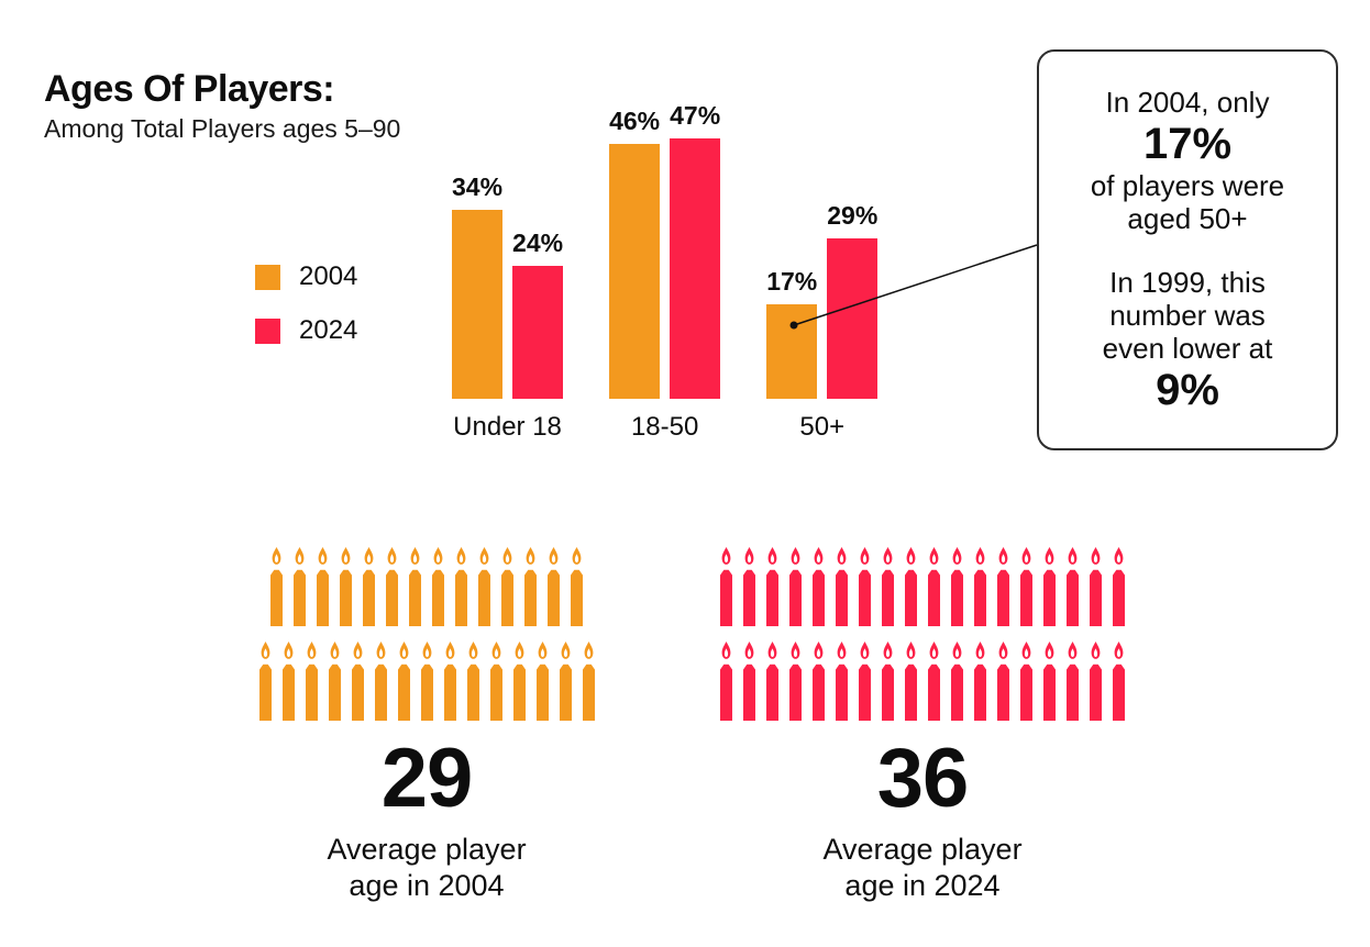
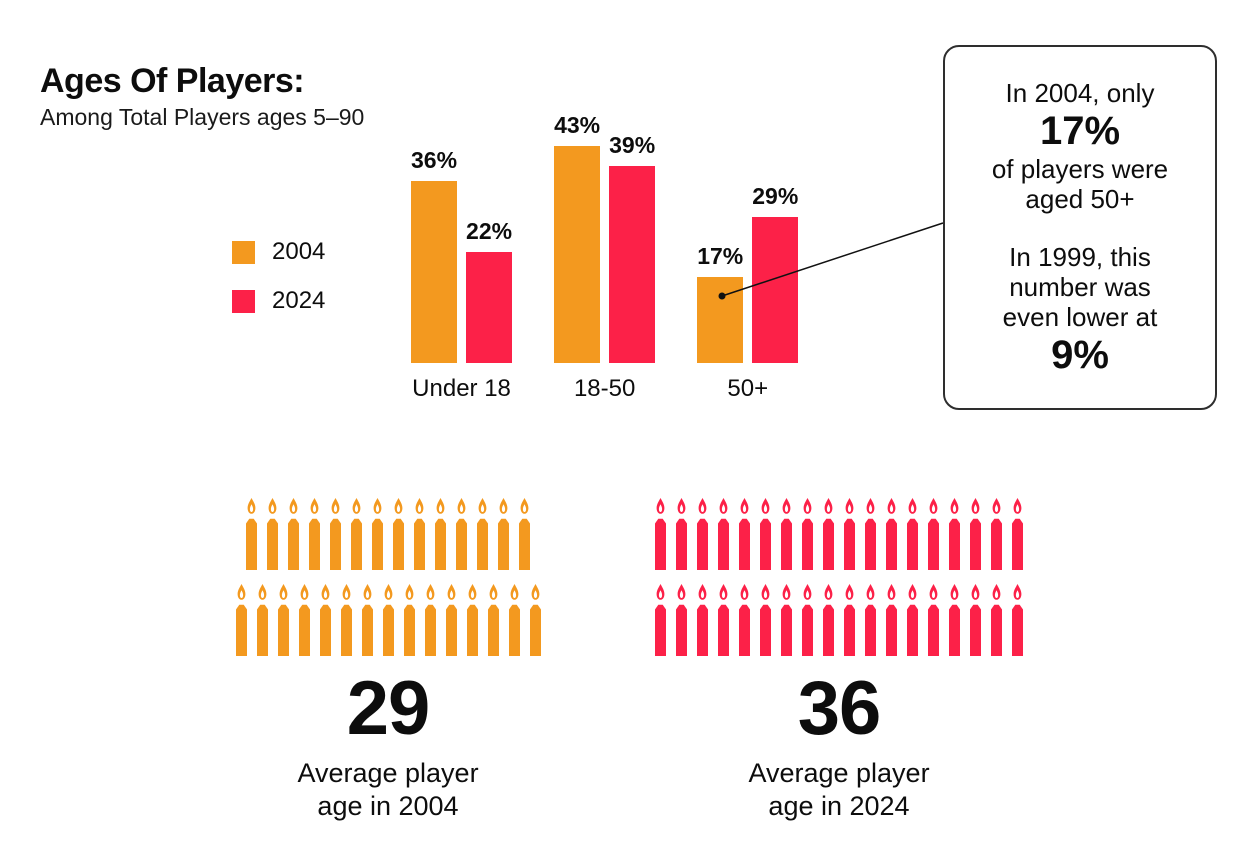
2004/Under 18: 34% -> 36%
2024/Under 18: 24% -> 22%
2004/18-50: 46% -> 43%
2024/18-50: 47% -> 39%
